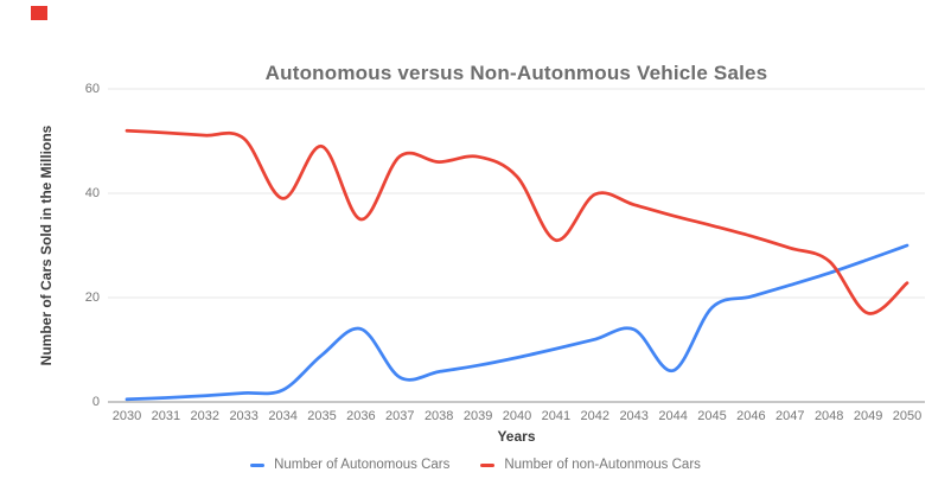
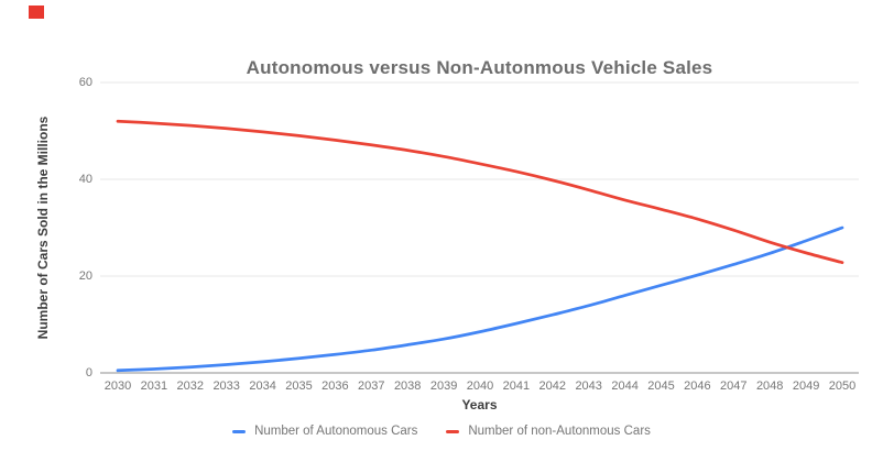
Number of non-Autonmous Cars/2034: 39 -> 50
Number of Autonomous Cars/2035: 9 -> 3
Number of Autonomous Cars/2036: 14 -> 4
Number of non-Autonmous Cars/2036: 35 -> 48
Number of non-Autonmous Cars/2039: 47 -> 45
Number of non-Autonmous Cars/2041: 31 -> 42
Number of Autonomous Cars/2044: 6 -> 16
Number of non-Autonmous Cars/2049: 17 -> 25
